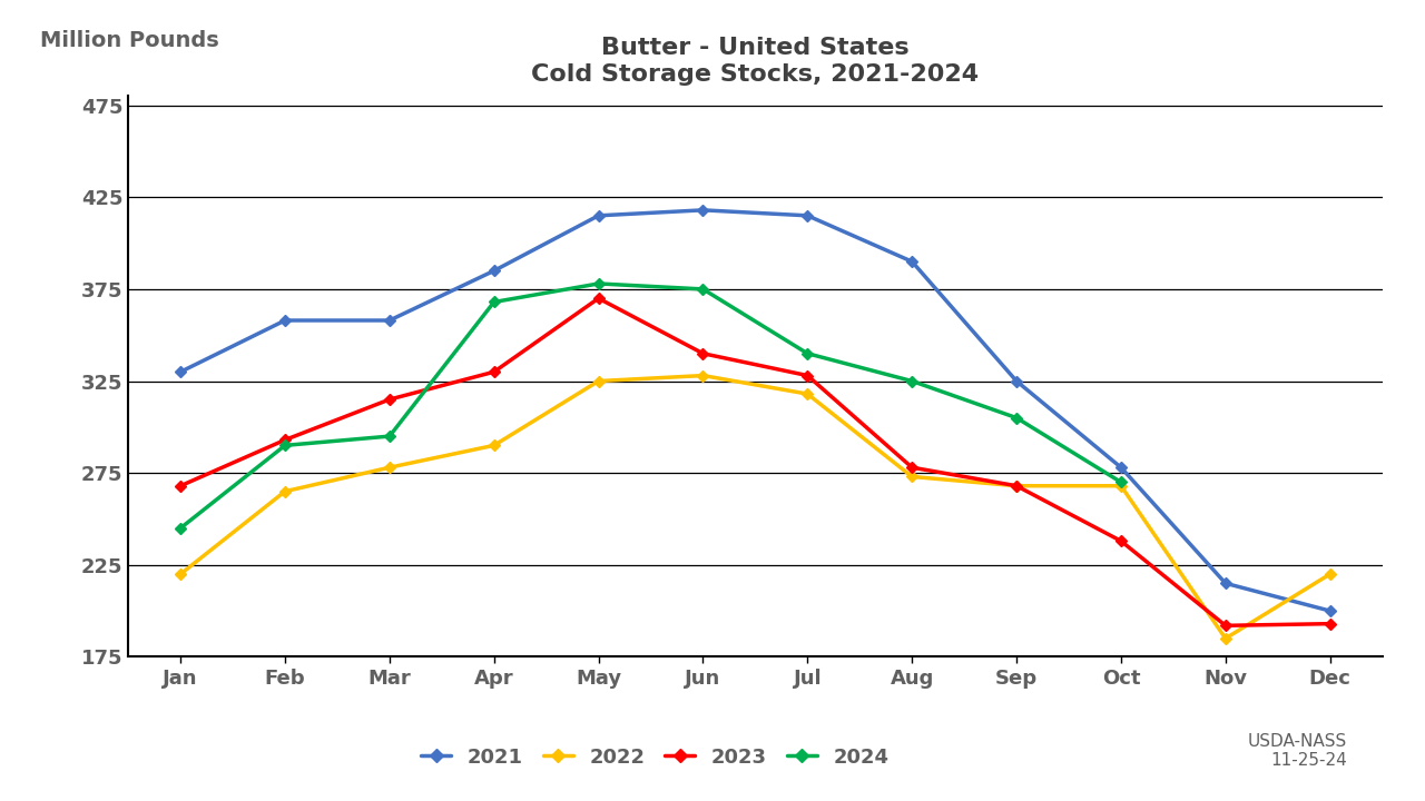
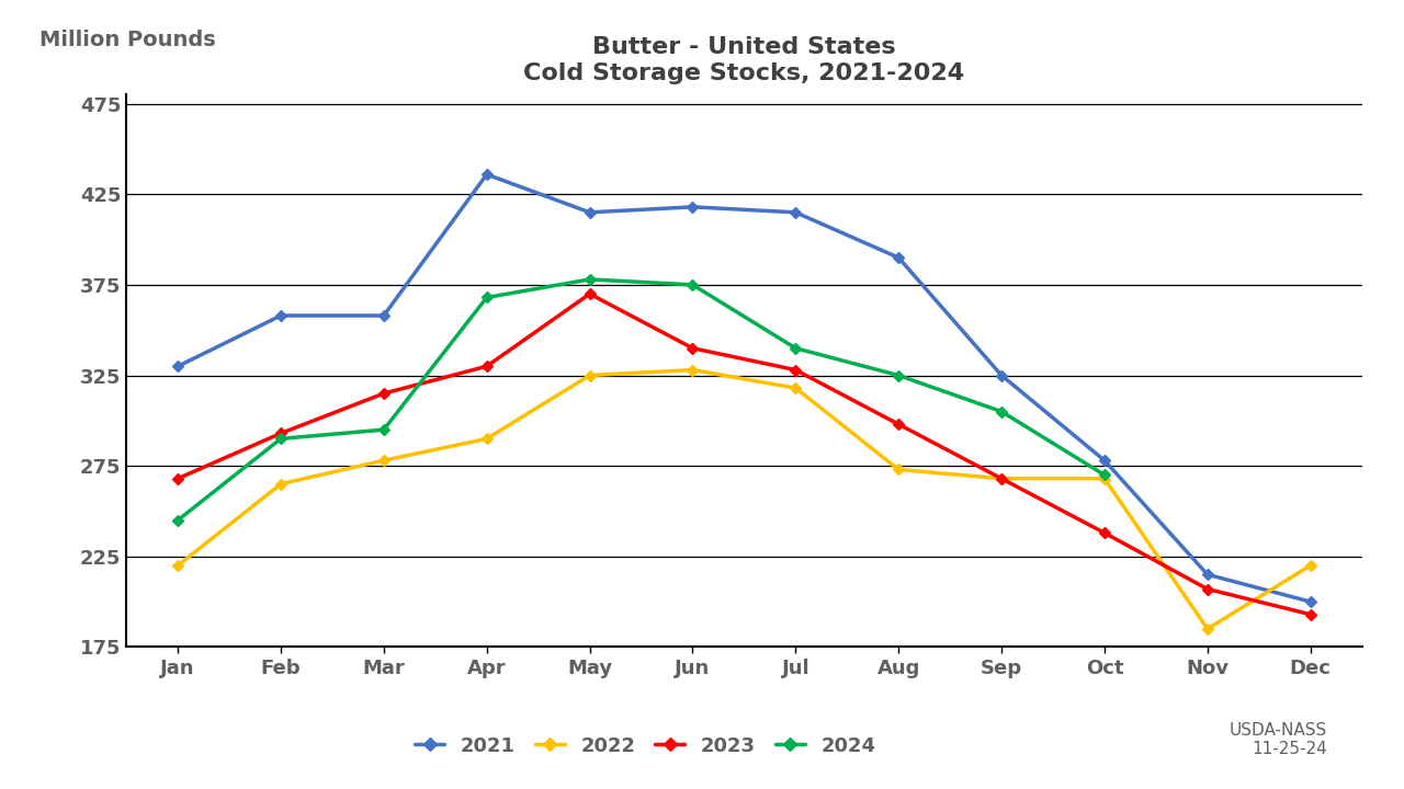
2021/Apr: 385 -> 436
2023/Aug: 278 -> 298
2023/Nov: 192 -> 207
